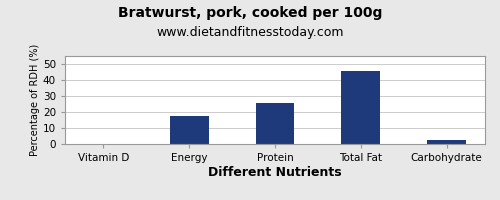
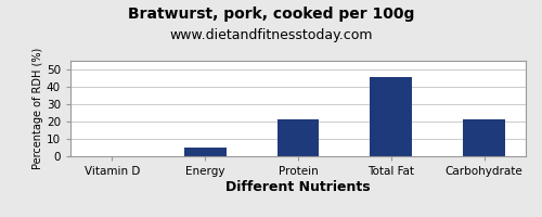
Energy: 18 -> 5
Protein: 26 -> 21
Carbohydrate: 2 -> 21
